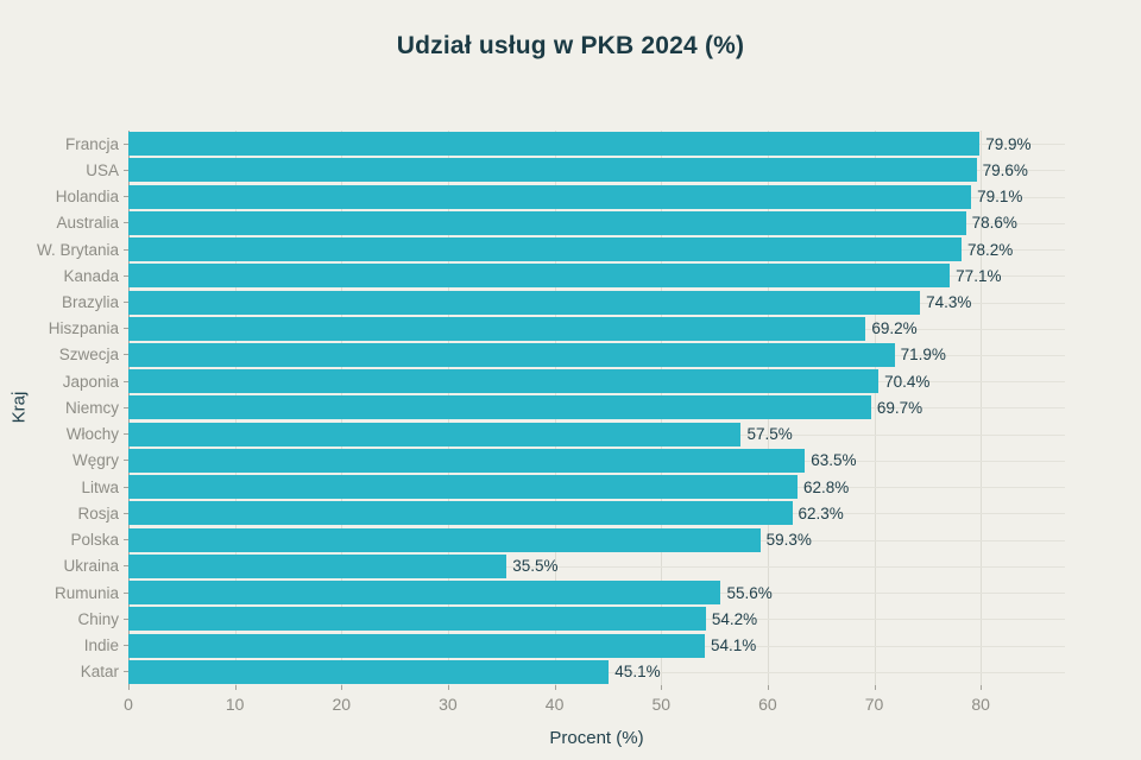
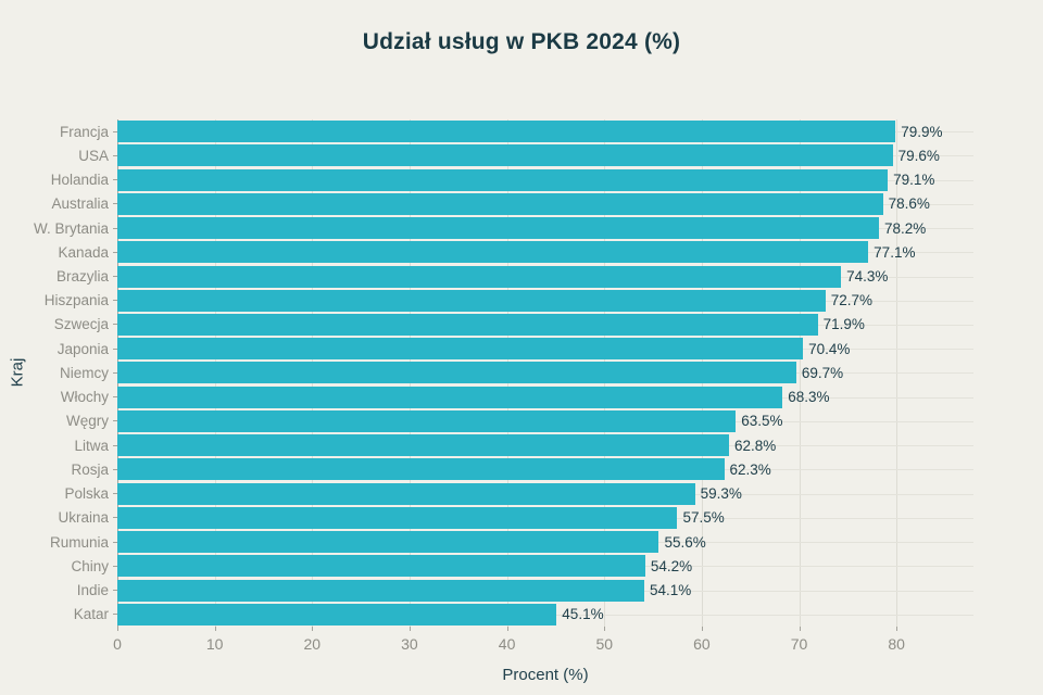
Hiszpania: 69.2% -> 72.7%
Włochy: 57.5% -> 68.3%
Ukraina: 35.5% -> 57.5%
